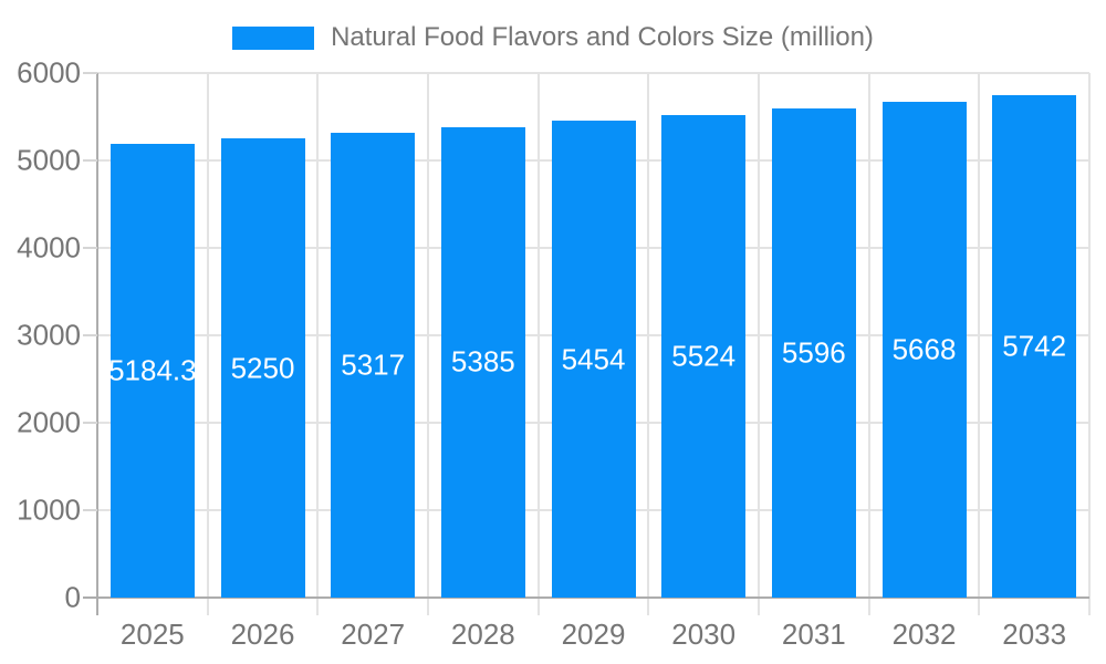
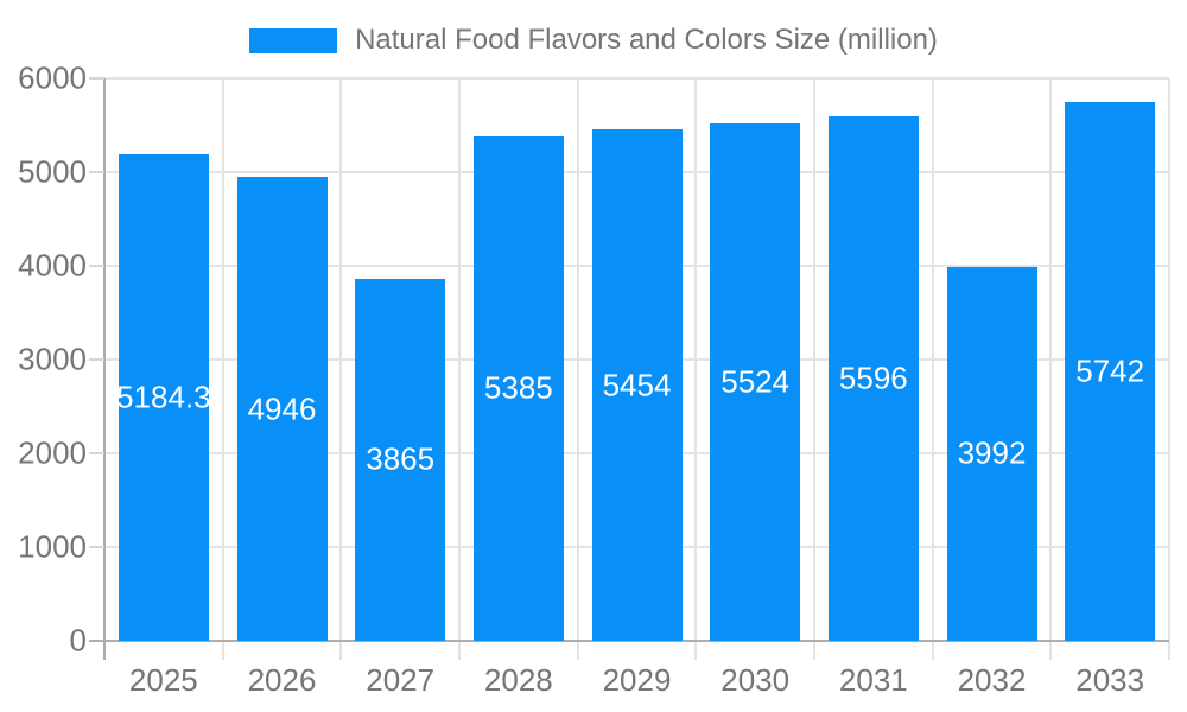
2026: 5250 -> 4946
2027: 5317 -> 3865
2032: 5668 -> 3992
